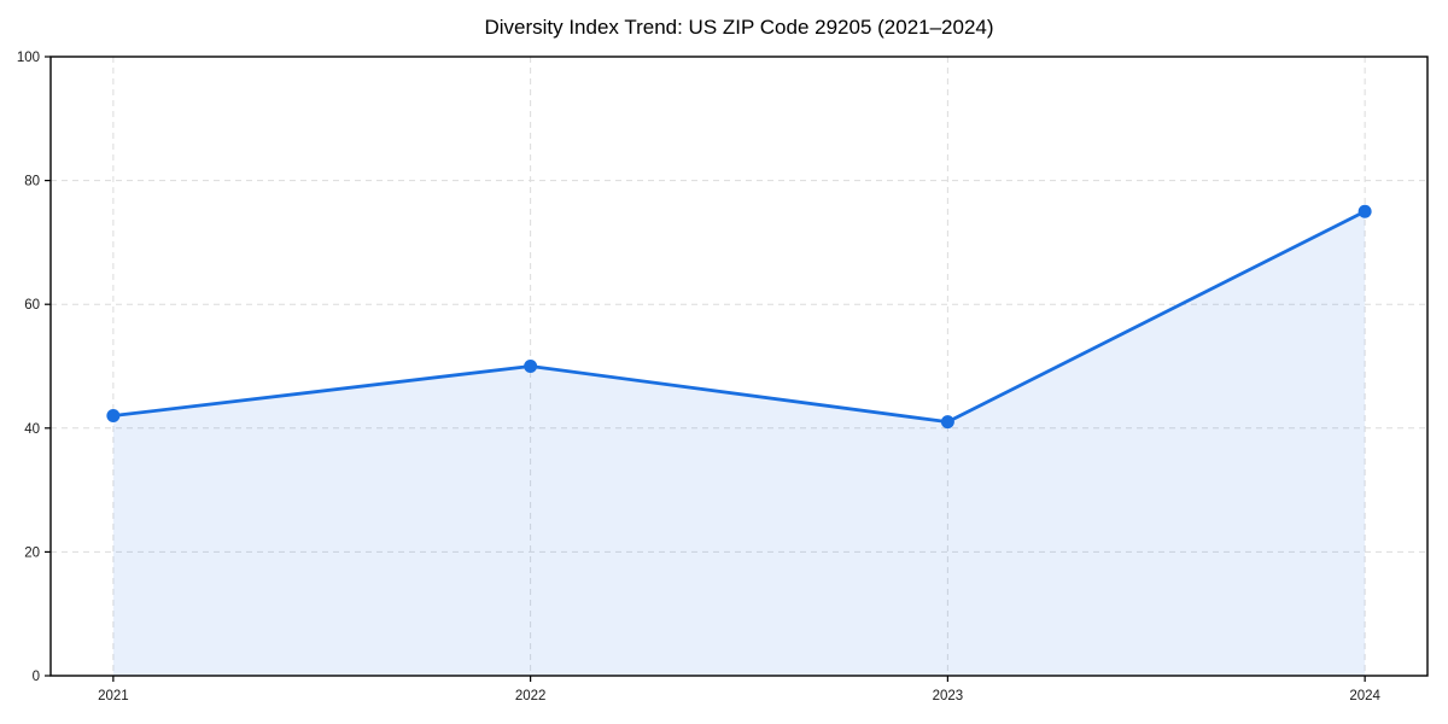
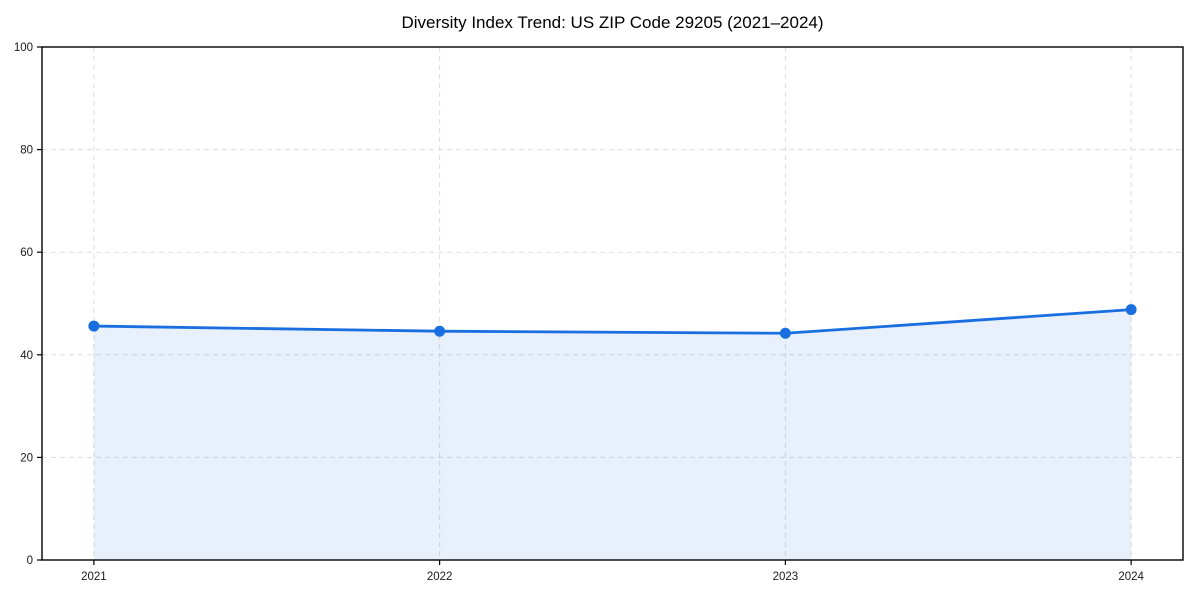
2021: 42 -> 46
2022: 50 -> 45
2023: 41 -> 44
2024: 75 -> 49
